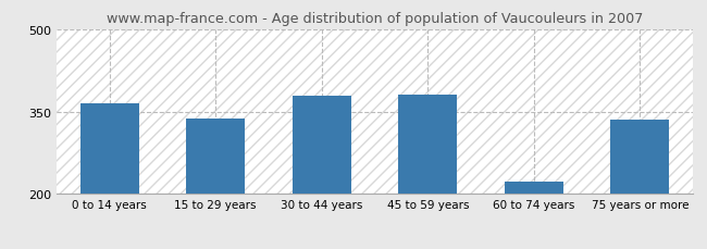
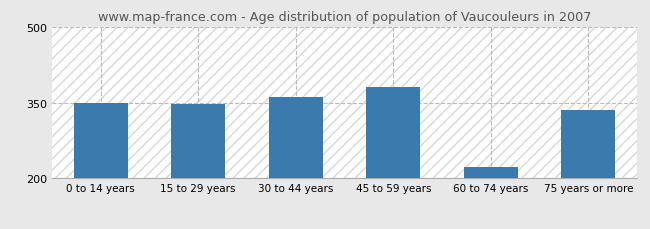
0 to 14 years: 364 -> 350
15 to 29 years: 338 -> 348
30 to 44 years: 378 -> 360
